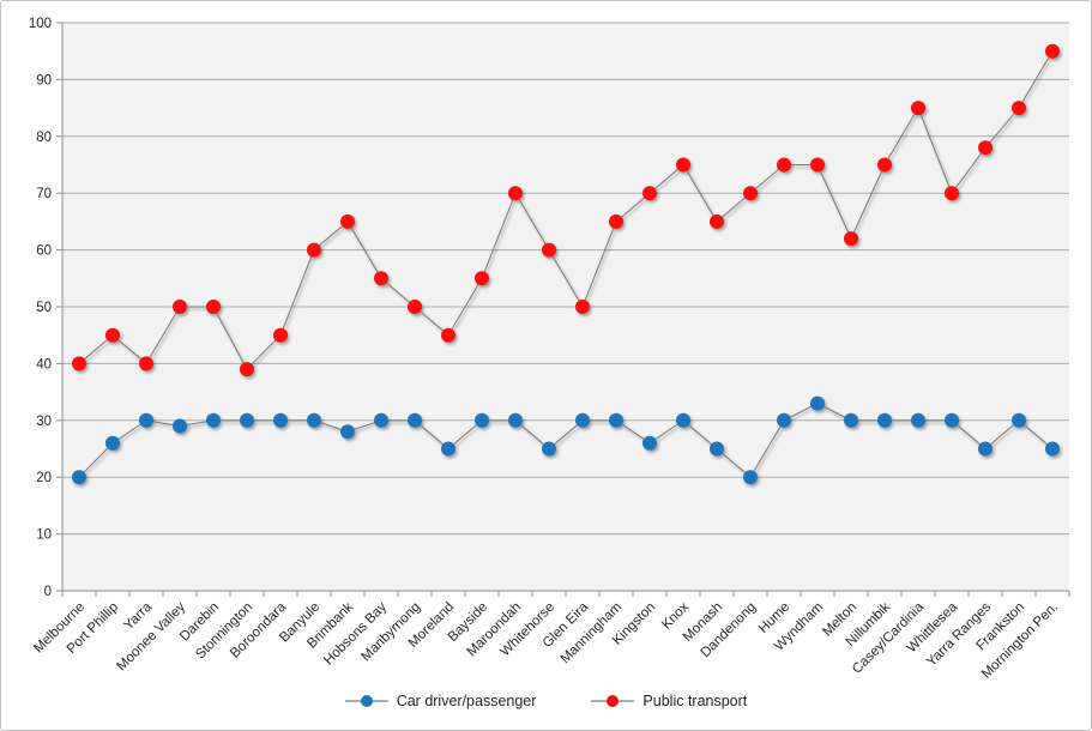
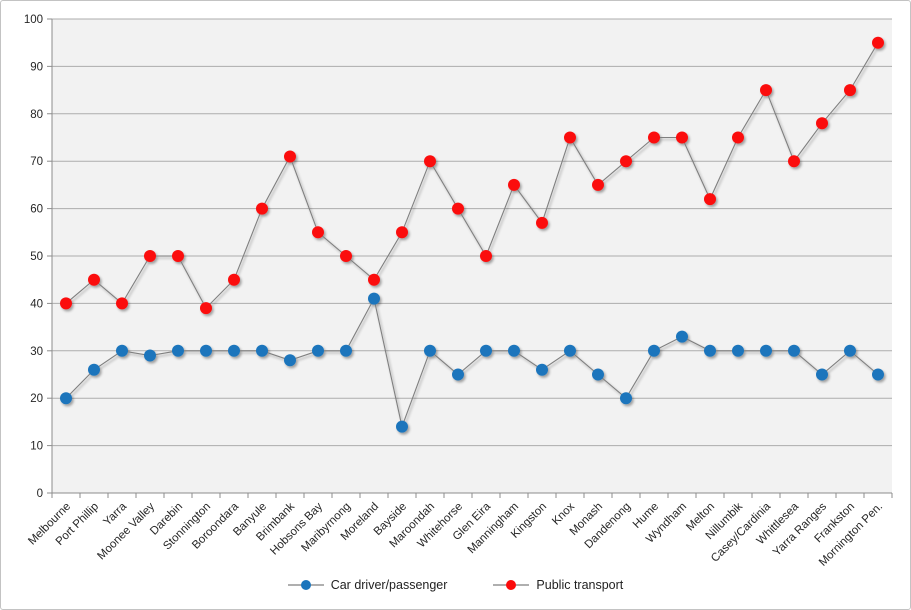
Public transport/Brimbank: 65 -> 71
Car driver/passenger/Moreland: 25 -> 41
Car driver/passenger/Bayside: 30 -> 14
Public transport/Kingston: 70 -> 57
